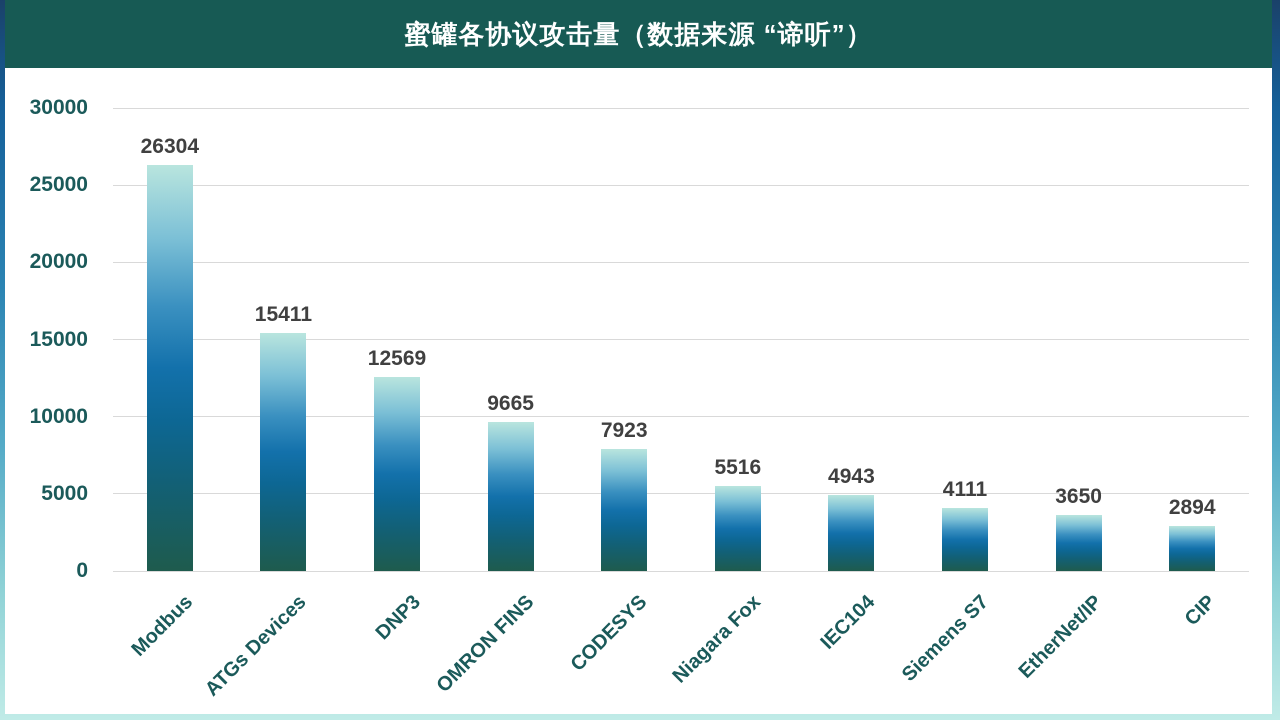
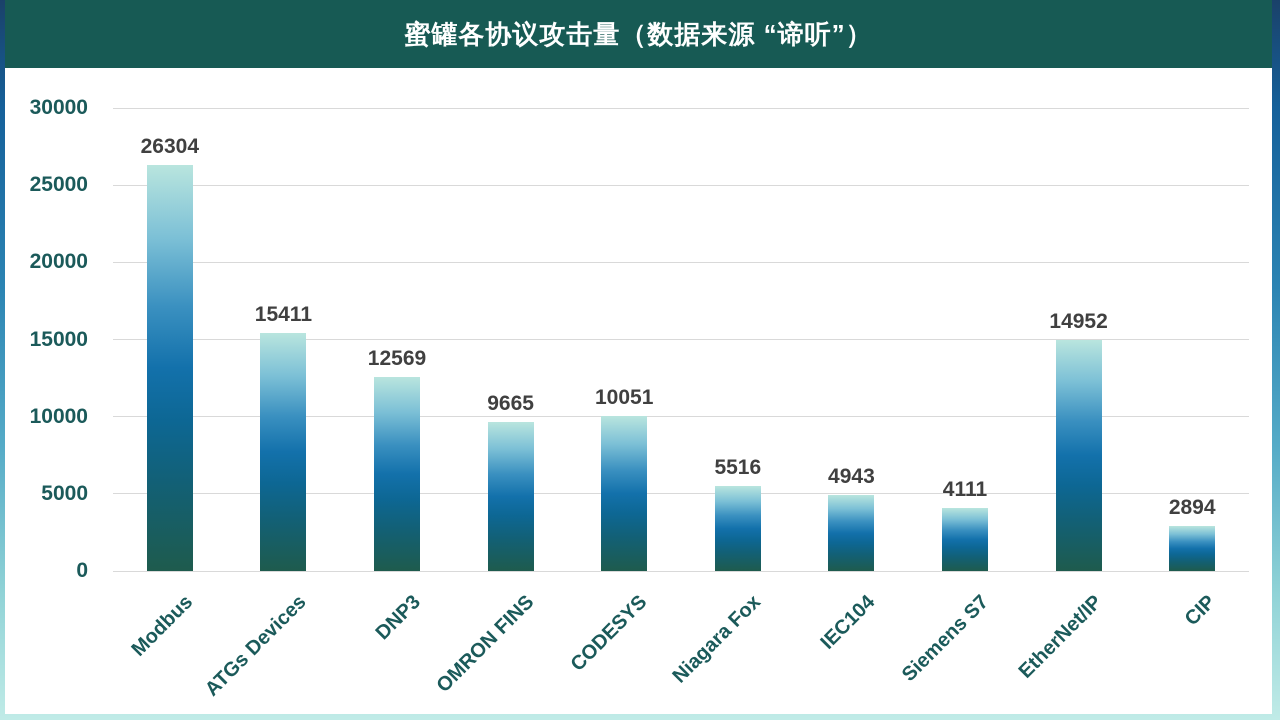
CODESYS: 7923 -> 10051
EtherNet/IP: 3650 -> 14952
